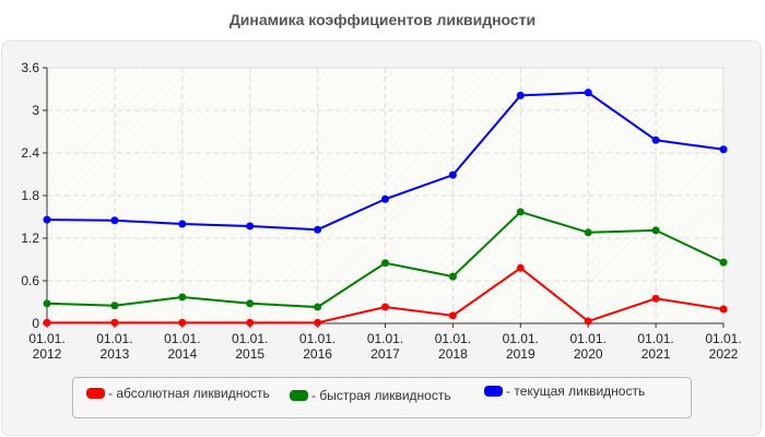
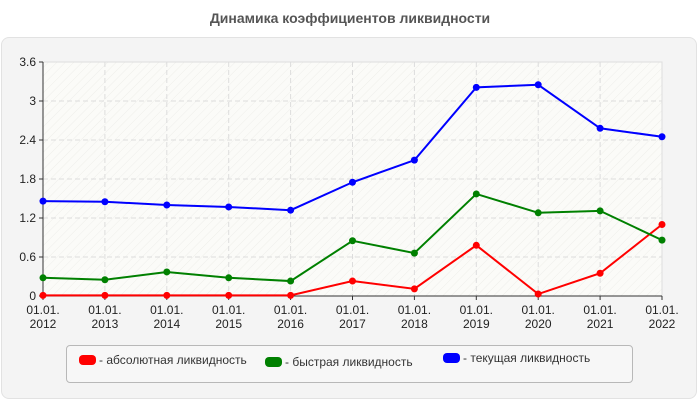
- абсолютная ликвидность/01.01. 2022: 0.2 -> 1.1
